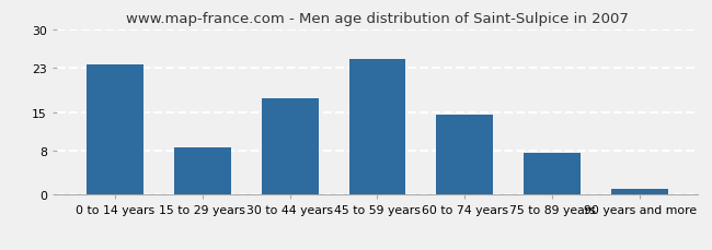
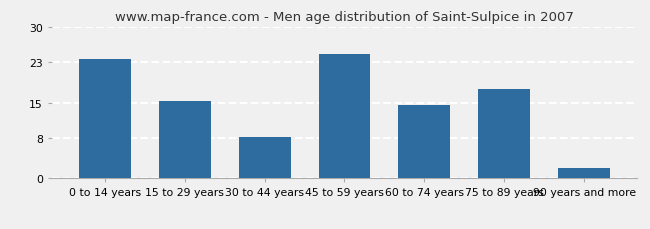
15 to 29 years: 8.5 -> 15.2
30 to 44 years: 17.5 -> 8.2
75 to 89 years: 7.5 -> 17.6
90 years and more: 1.0 -> 2.0
